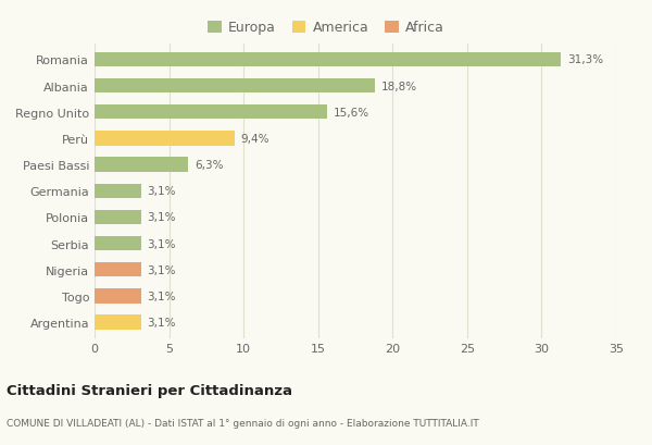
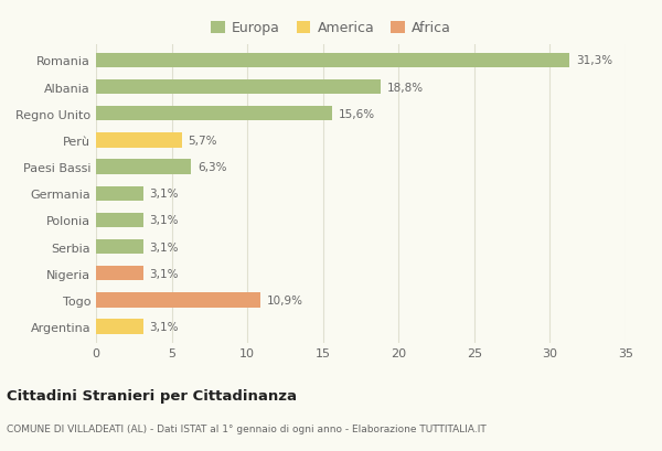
Perù: 9,4% -> 5,7%
Togo: 3,1% -> 10,9%
